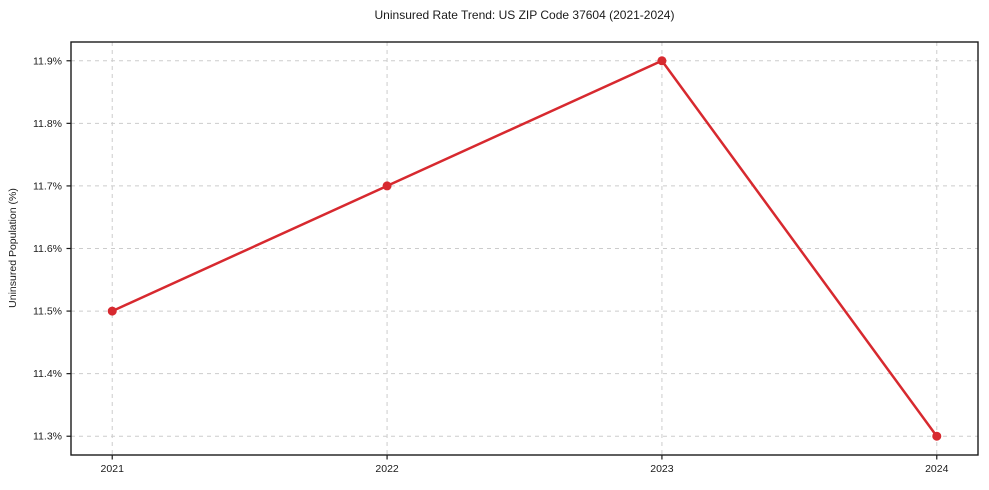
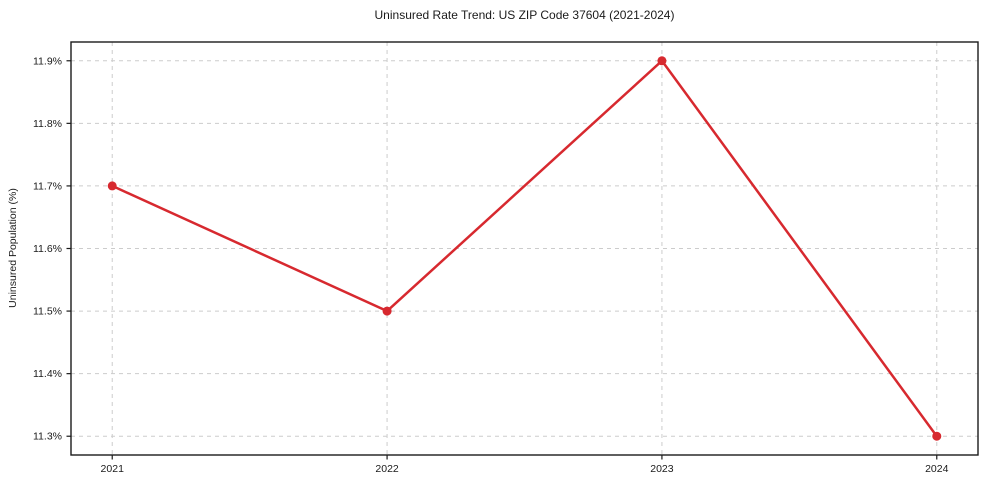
2021: 11.5% -> 11.7%
2022: 11.7% -> 11.5%
